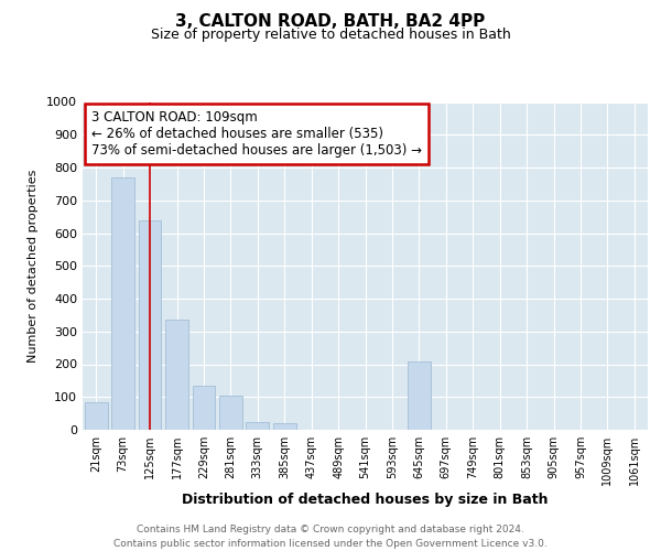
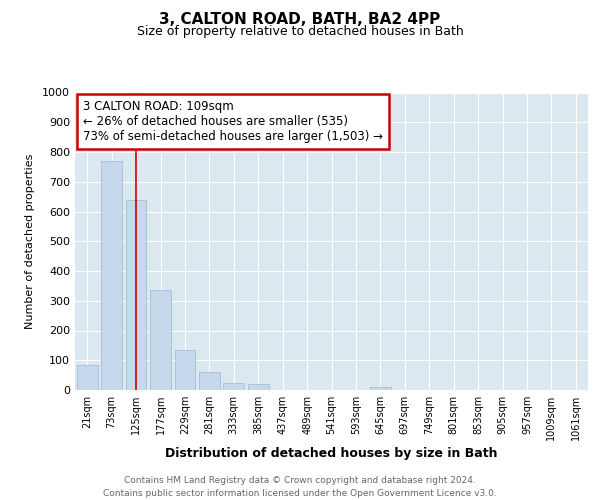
281sqm: 105 -> 60
645sqm: 210 -> 10
